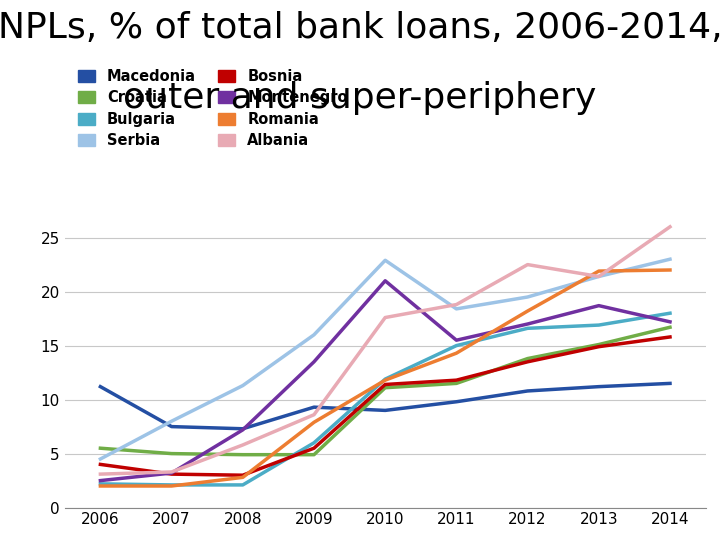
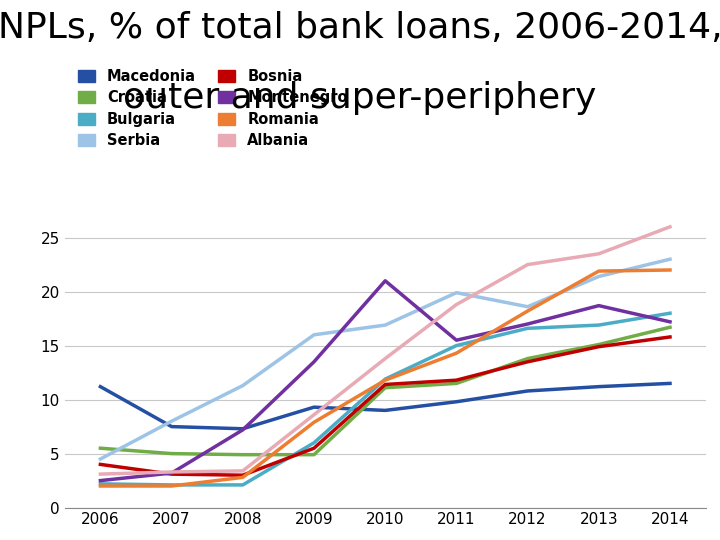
Albania/2008: 5.8 -> 3.4
Serbia/2010: 22.9 -> 16.9
Albania/2010: 17.6 -> 13.8
Serbia/2011: 18.4 -> 19.9
Serbia/2012: 19.5 -> 18.6
Albania/2013: 21.4 -> 23.5
